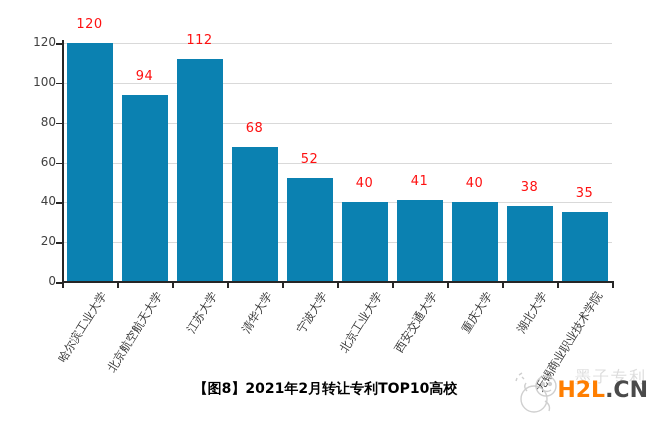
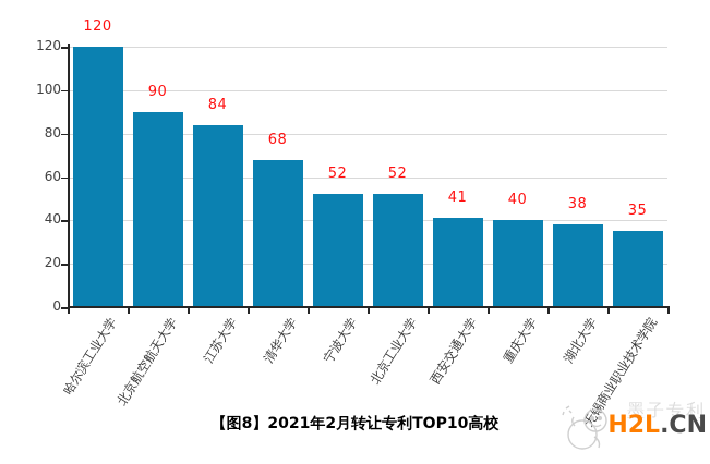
北京航空航天大学: 94 -> 90
江苏大学: 112 -> 84
北京工业大学: 40 -> 52
